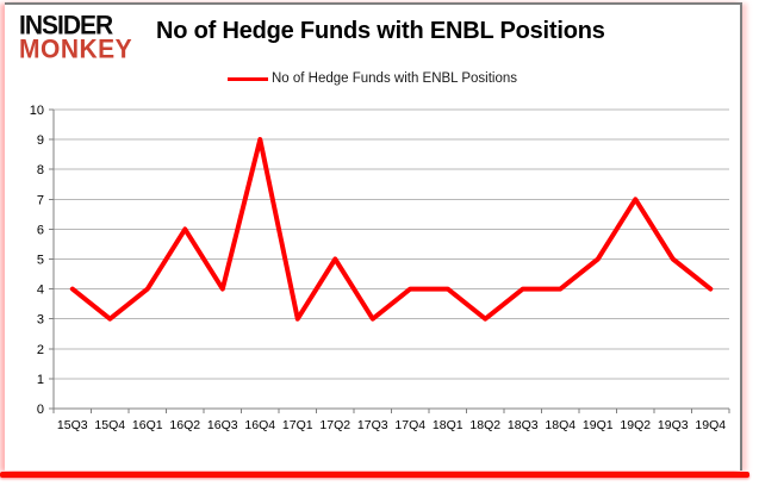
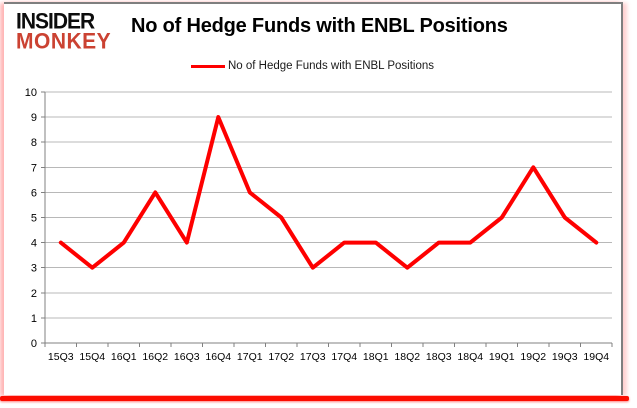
17Q1: 3 -> 6
